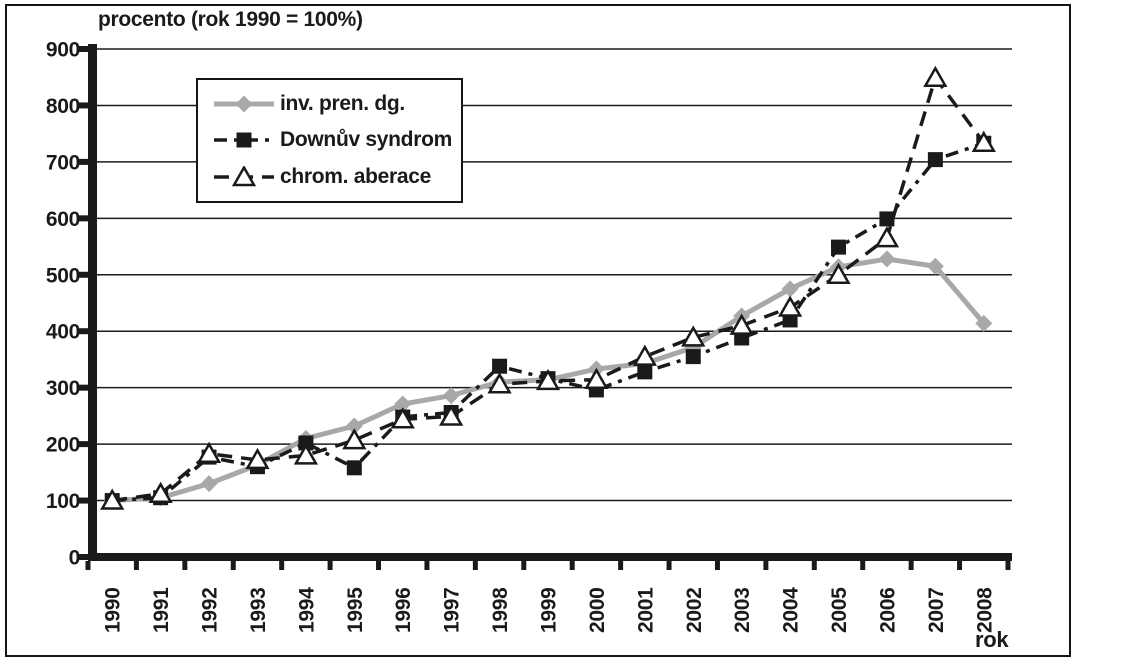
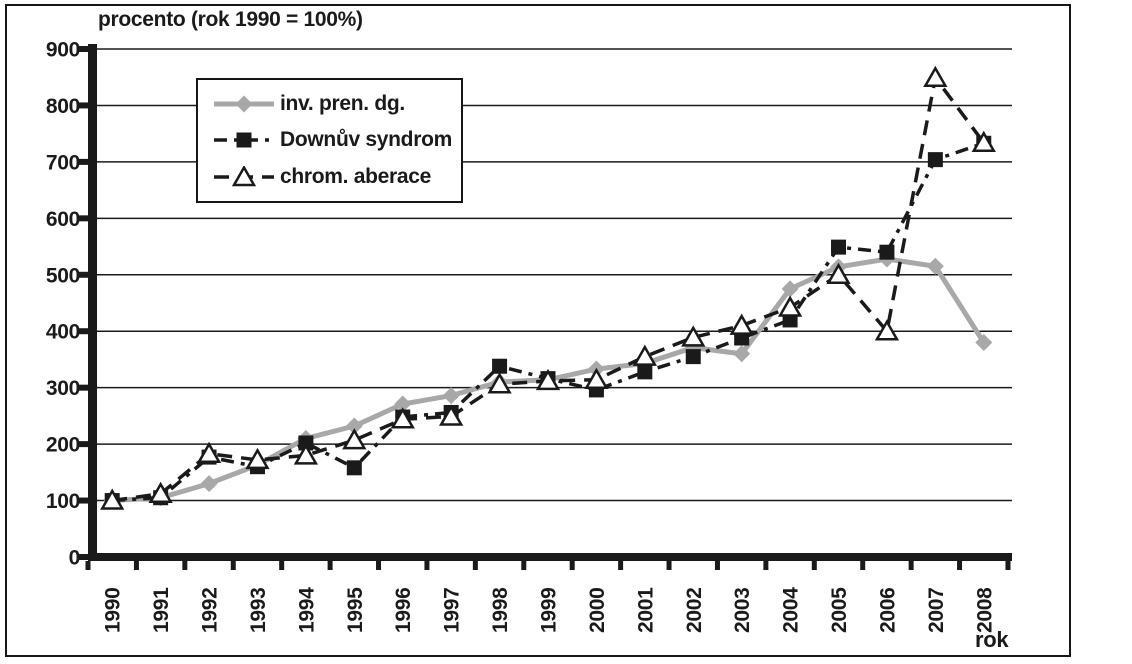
inv. pren. dg./2003: 430 -> 360
Downův syndrom/2006: 600 -> 540
chrom. aberace/2006: 560 -> 400
inv. pren. dg./2008: 410 -> 380
